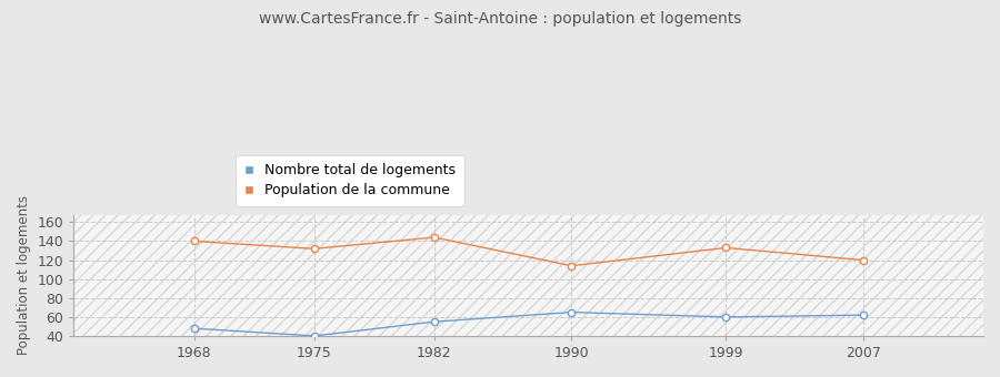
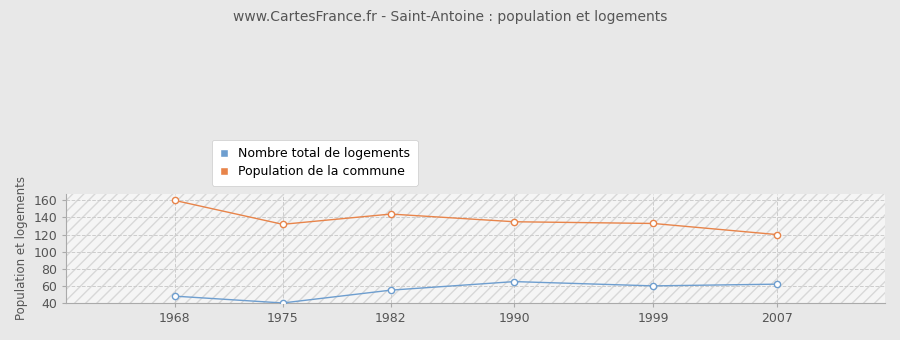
Population de la commune/1968: 140 -> 160
Population de la commune/1990: 114 -> 135
